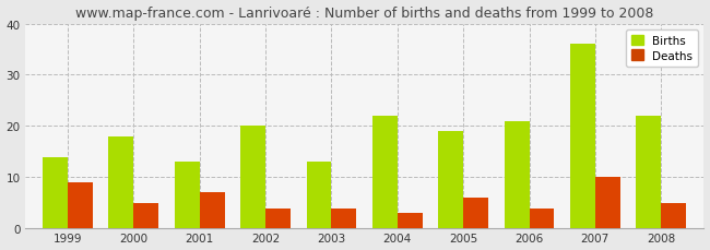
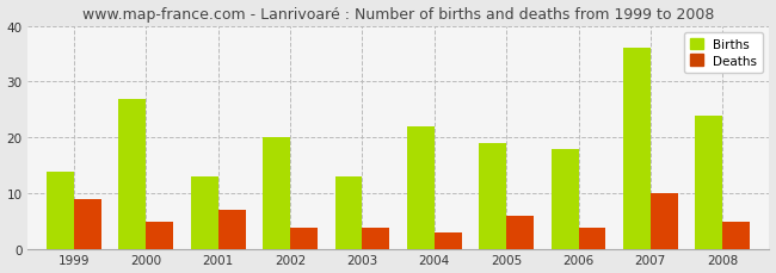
Births/2000: 18 -> 27
Births/2006: 21 -> 18
Births/2008: 22 -> 24
